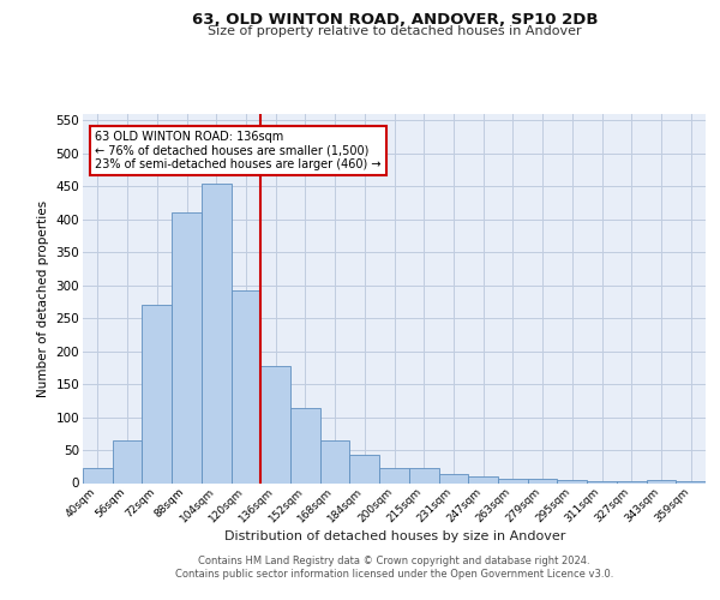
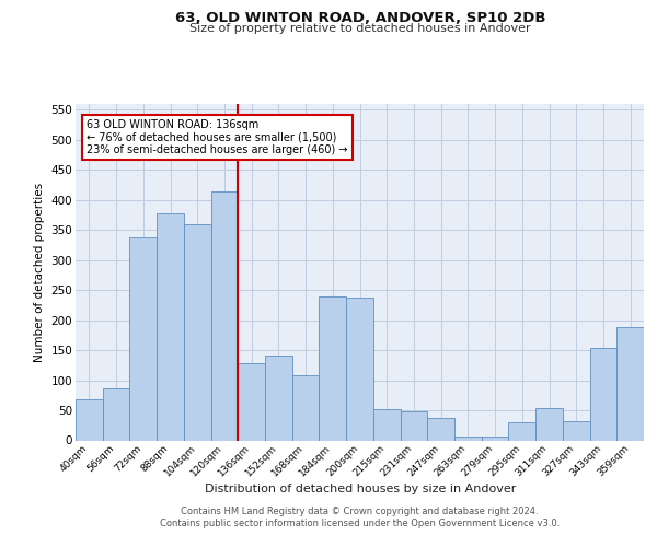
40sqm: 22 -> 68
56sqm: 65 -> 86
72sqm: 270 -> 338
88sqm: 410 -> 378
104sqm: 455 -> 360
120sqm: 293 -> 414
136sqm: 178 -> 128
152sqm: 113 -> 142
168sqm: 65 -> 108
184sqm: 42 -> 240
200sqm: 22 -> 238
215sqm: 22 -> 52
231sqm: 13 -> 48
247sqm: 10 -> 38
295sqm: 4 -> 30
311sqm: 3 -> 54
327sqm: 3 -> 32
343sqm: 5 -> 154
359sqm: 3 -> 188
